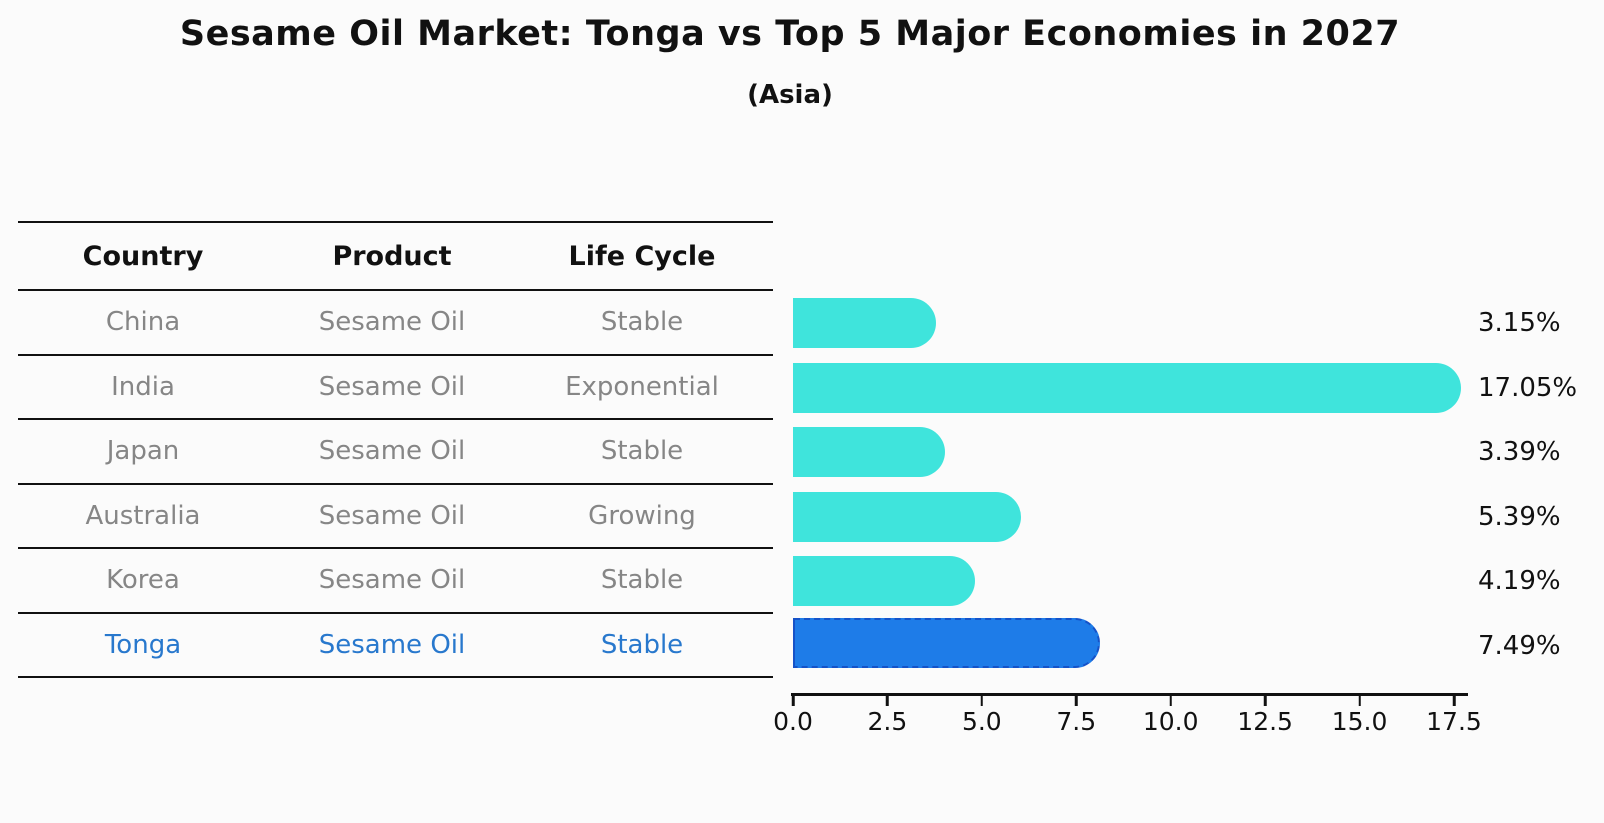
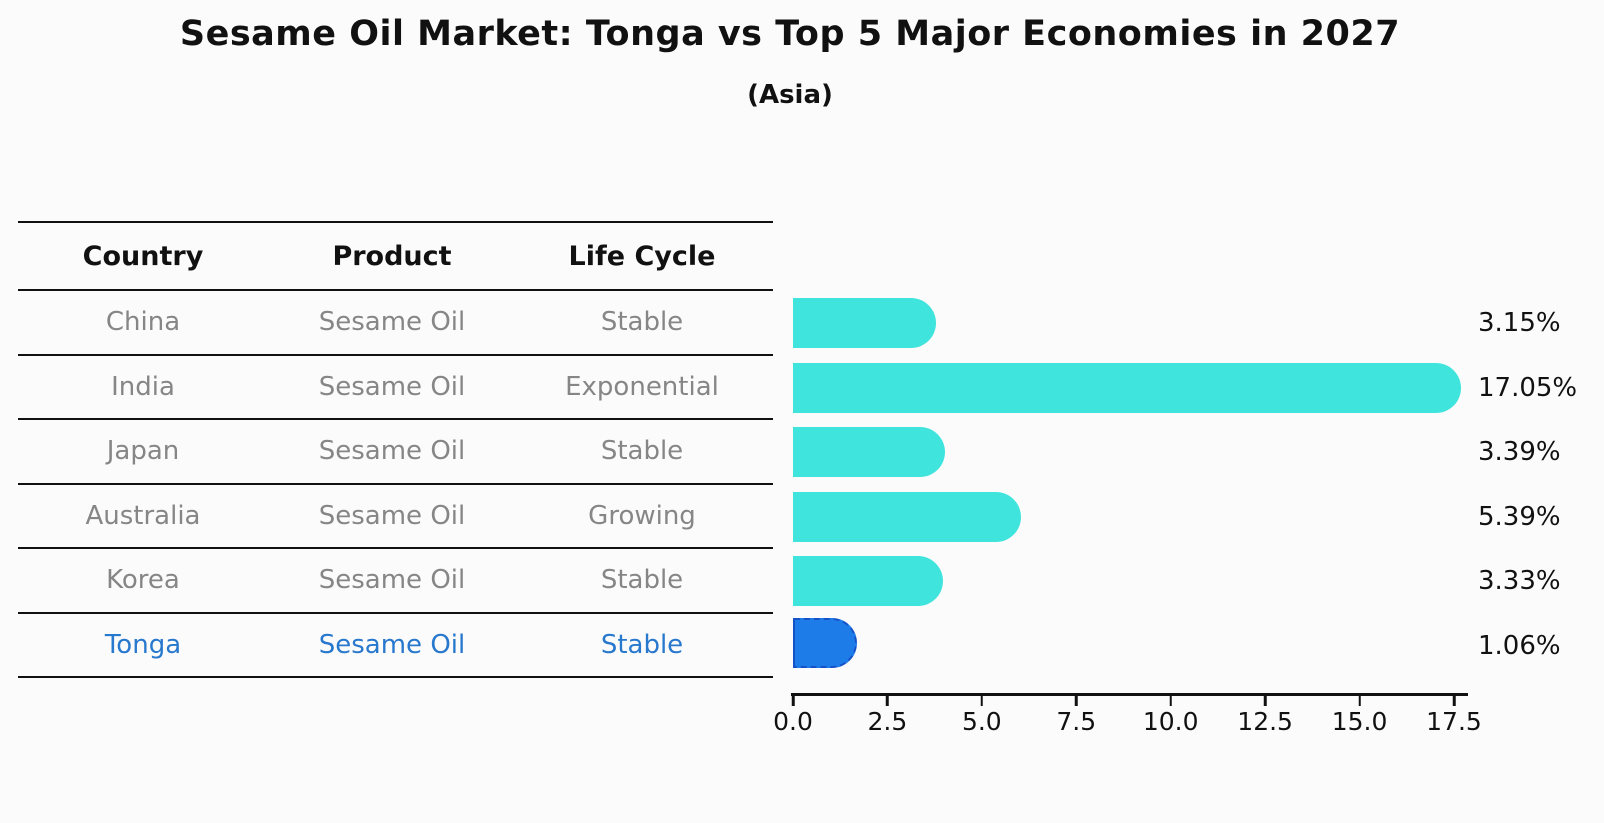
Korea: 4.19% -> 3.33%
Tonga: 7.49% -> 1.06%
